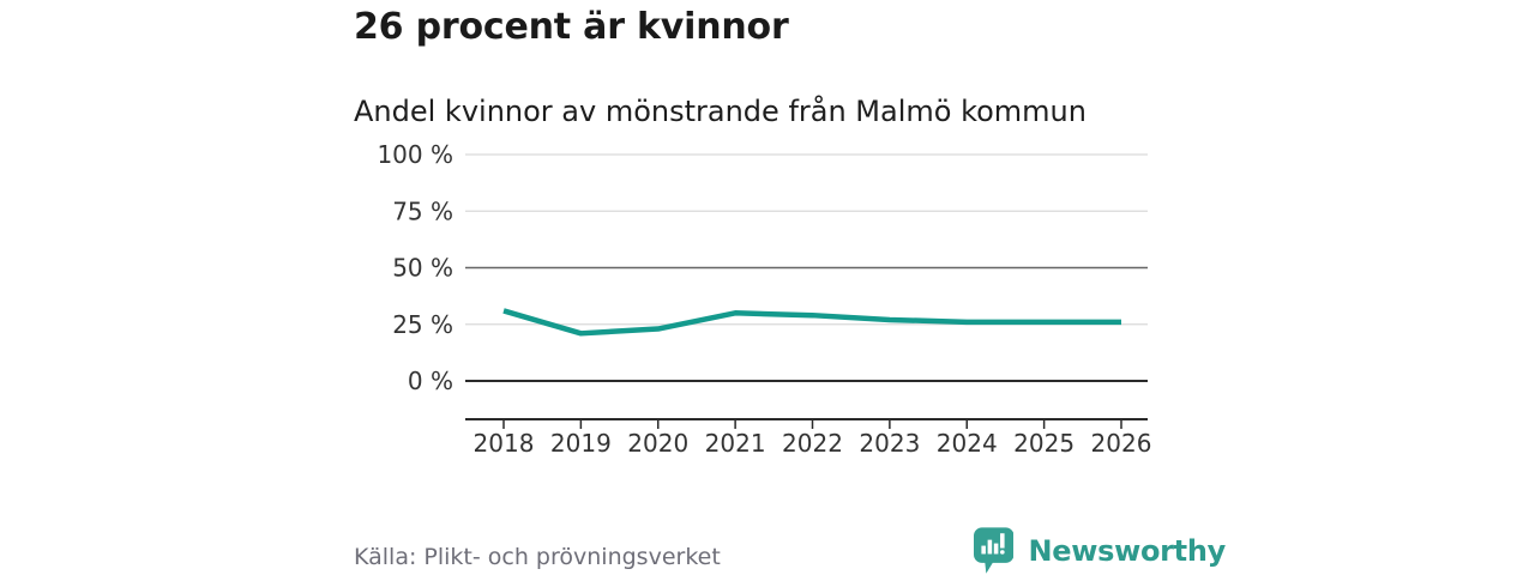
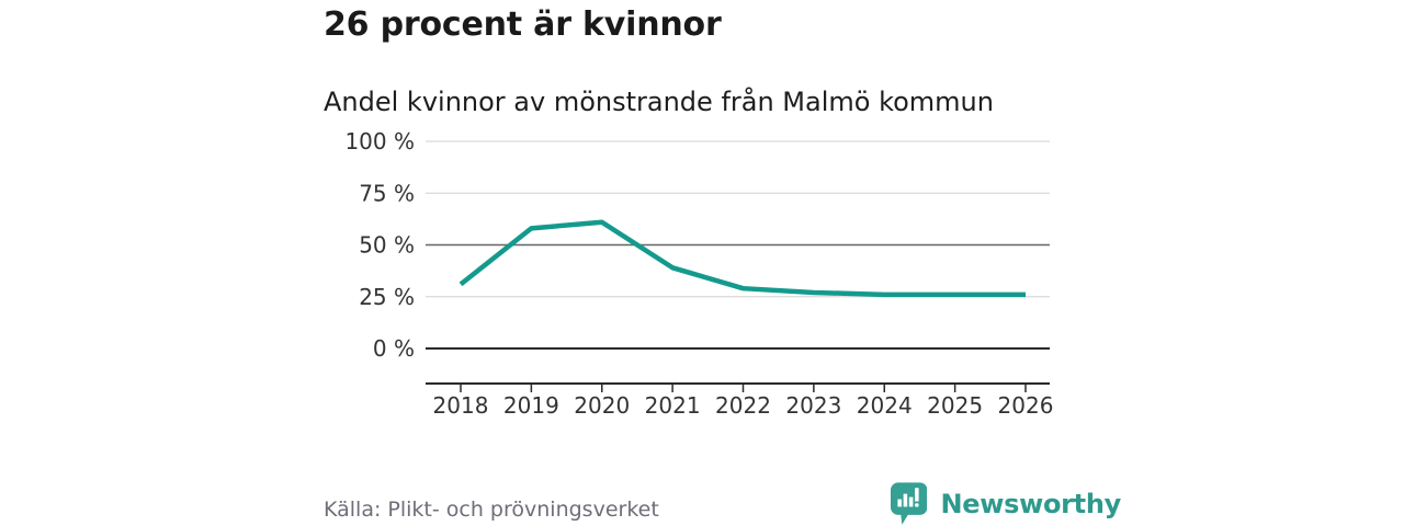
2019: 21% -> 58%
2020: 23% -> 61%
2021: 30% -> 39%
